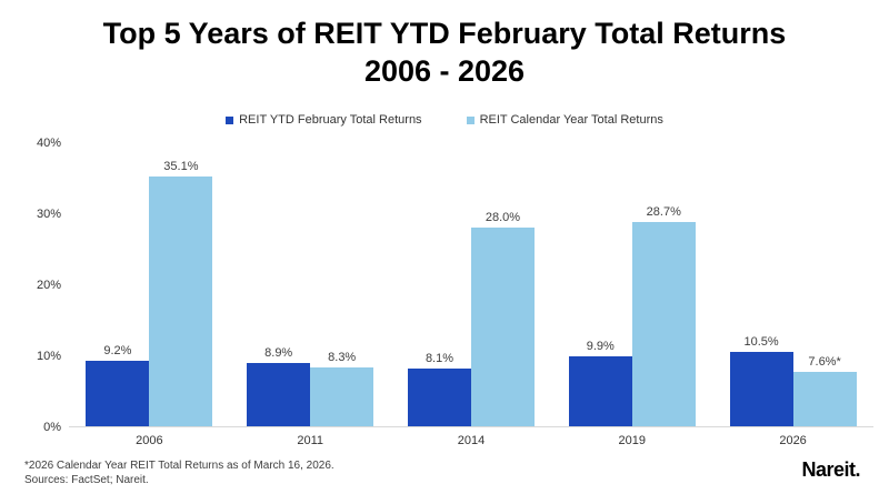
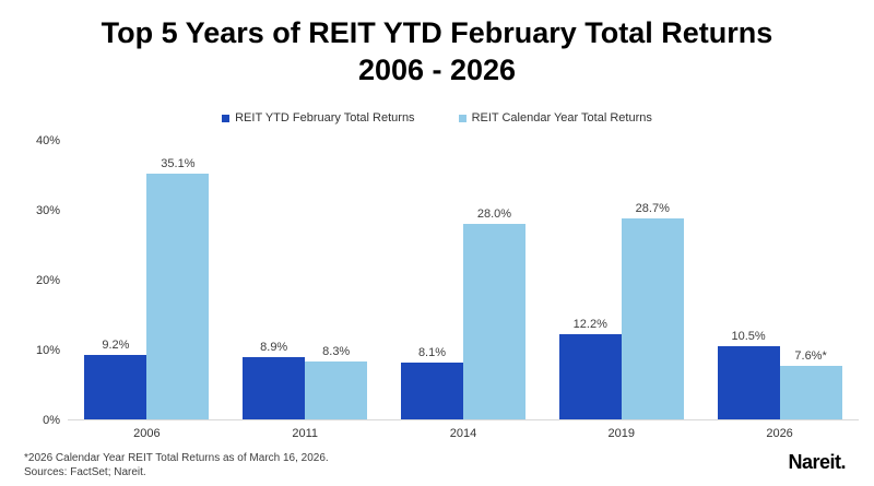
REIT YTD February Total Returns/2019: 9.9% -> 12.2%
